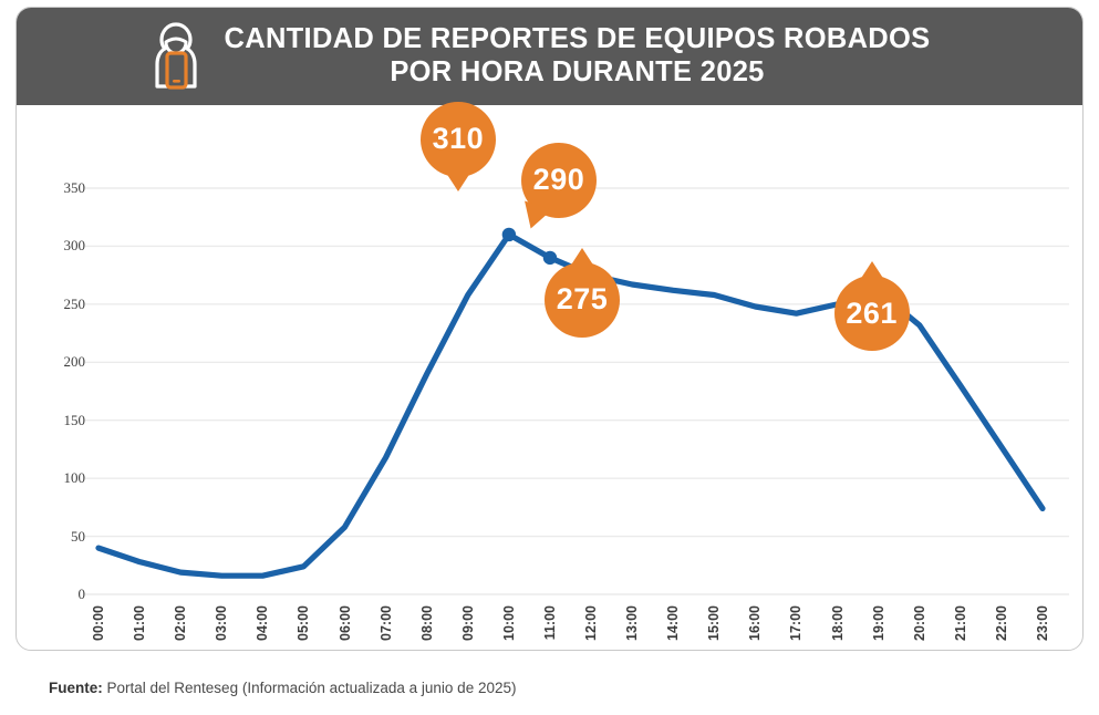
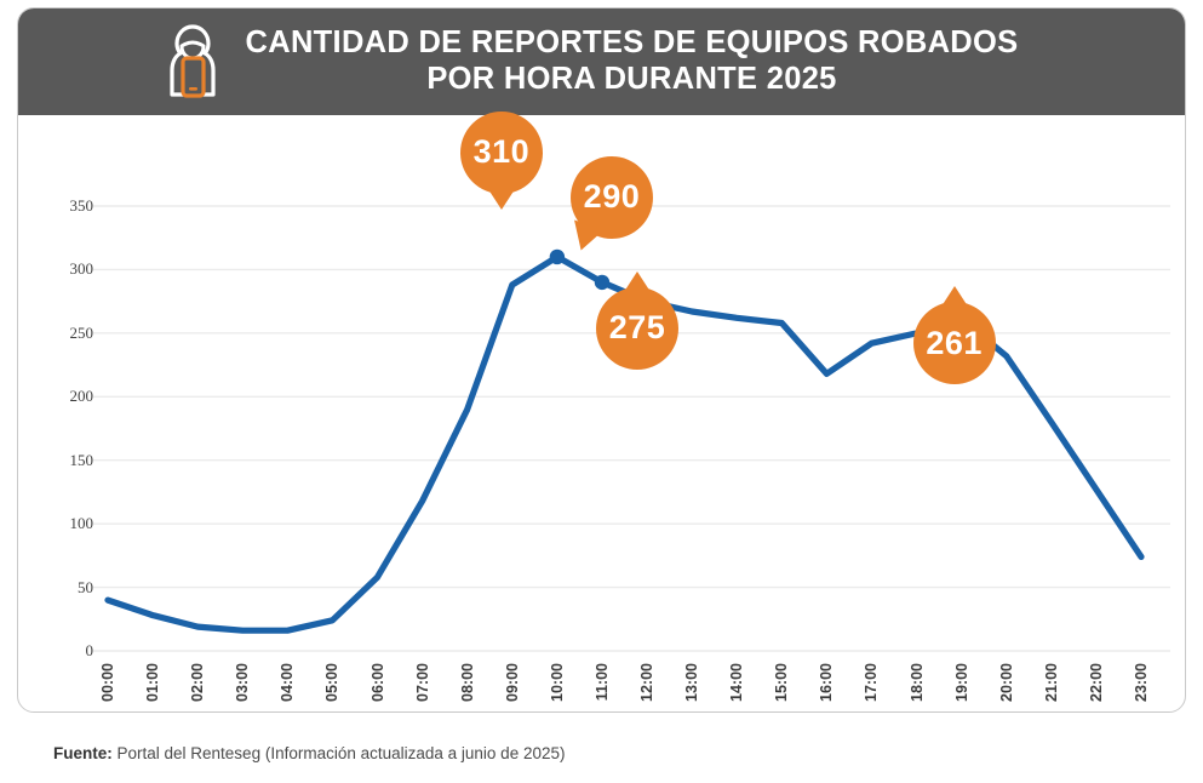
09:00: 258 -> 288
16:00: 248 -> 218
